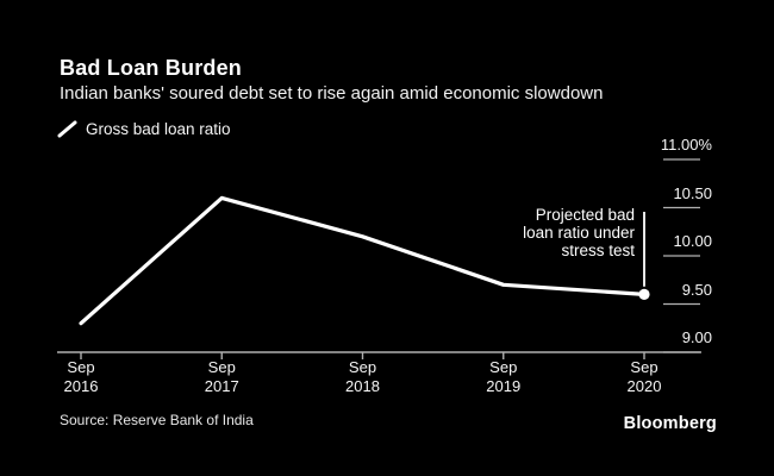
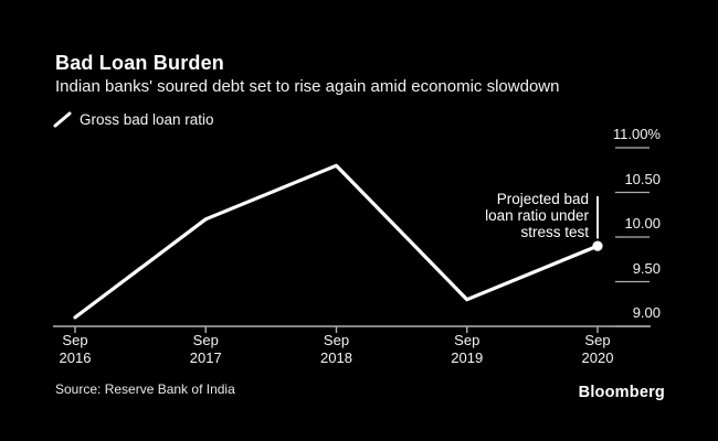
Sep 2016: 9.3% -> 9.1%
Sep 2017: 10.6% -> 10.2%
Sep 2018: 10.2% -> 10.8%
Sep 2019: 9.7% -> 9.3%
Sep 2020: 9.6% -> 9.9%
